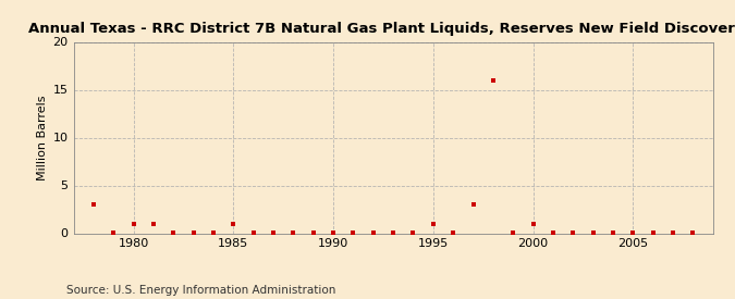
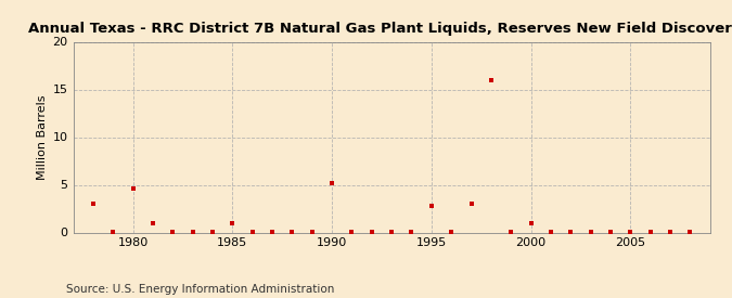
1980: 1.0 -> 4.6
1990: 0.1 -> 5.2
1995: 1.0 -> 2.8
